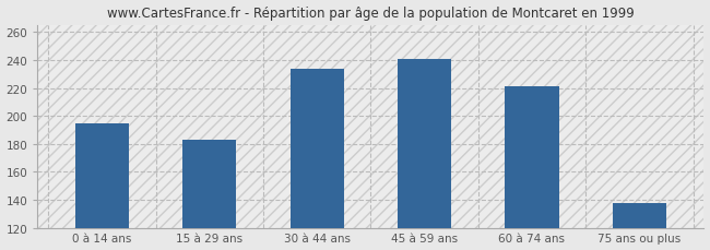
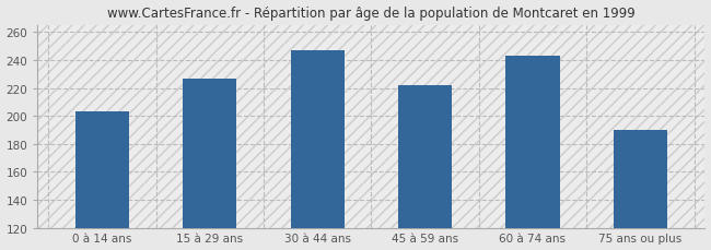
0 à 14 ans: 195 -> 203
15 à 29 ans: 183 -> 227
30 à 44 ans: 234 -> 247
45 à 59 ans: 241 -> 222
60 à 74 ans: 221 -> 243
75 ans ou plus: 138 -> 190
